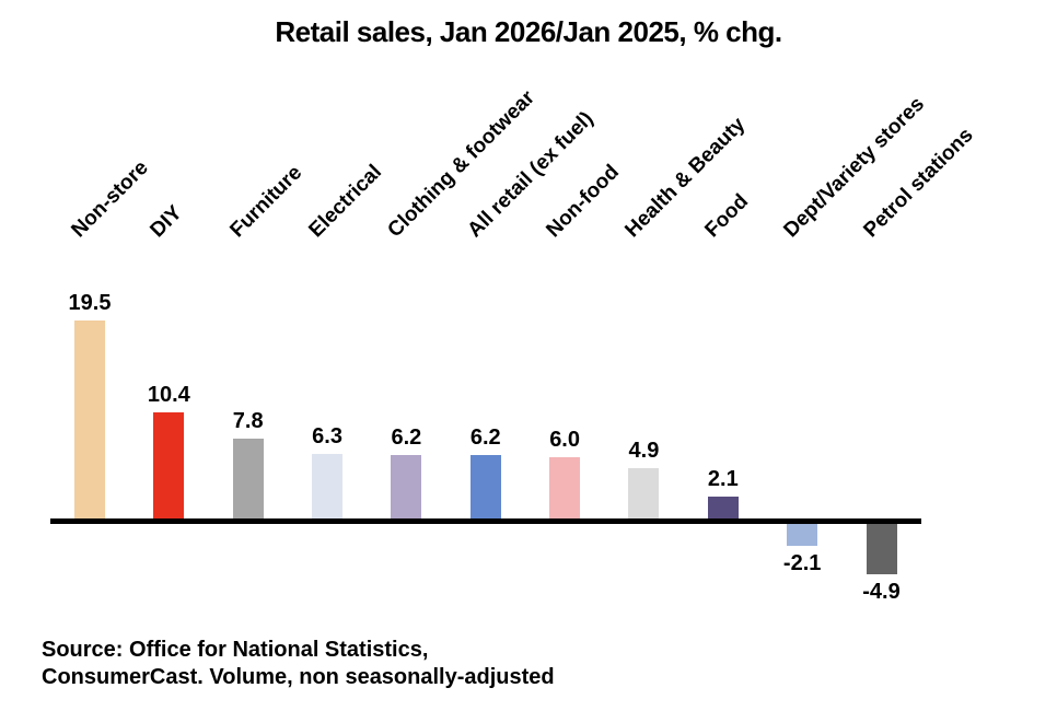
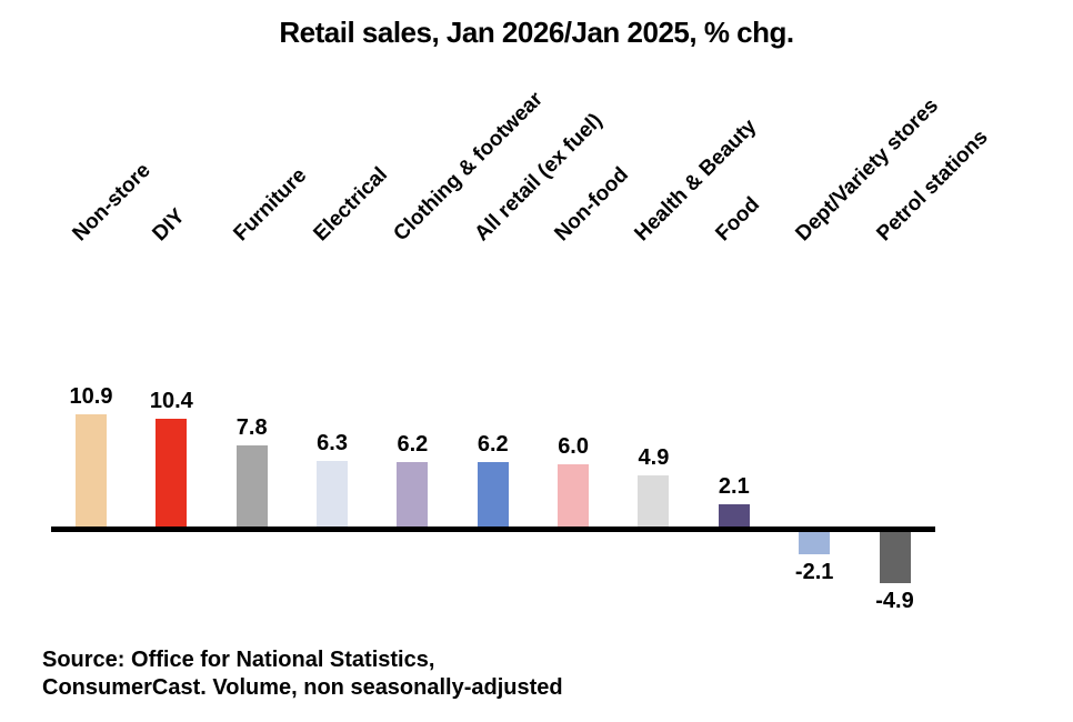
Non-store: 19.5 -> 10.9
